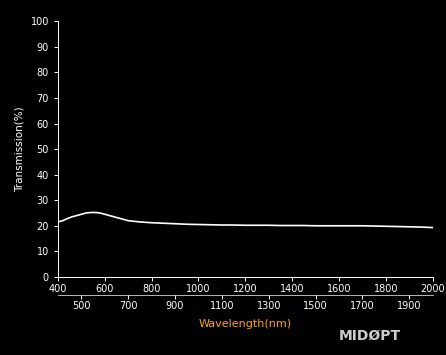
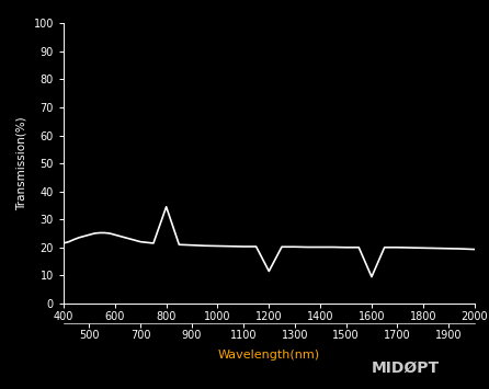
800: 21.2 -> 34.5
1200: 20.2 -> 11.5
1600: 20.0 -> 9.5
